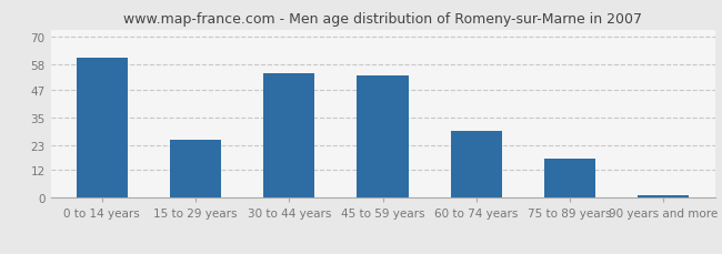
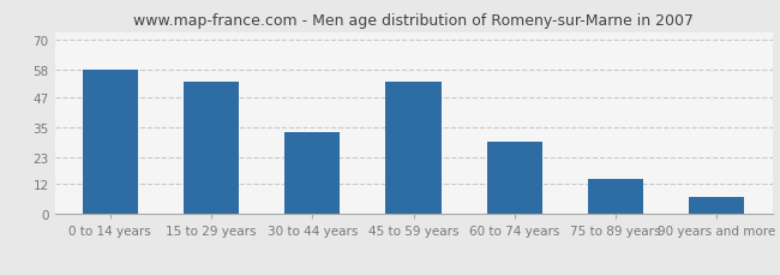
0 to 14 years: 61 -> 58
15 to 29 years: 25 -> 53
30 to 44 years: 54 -> 33
75 to 89 years: 17 -> 14
90 years and more: 1 -> 7
